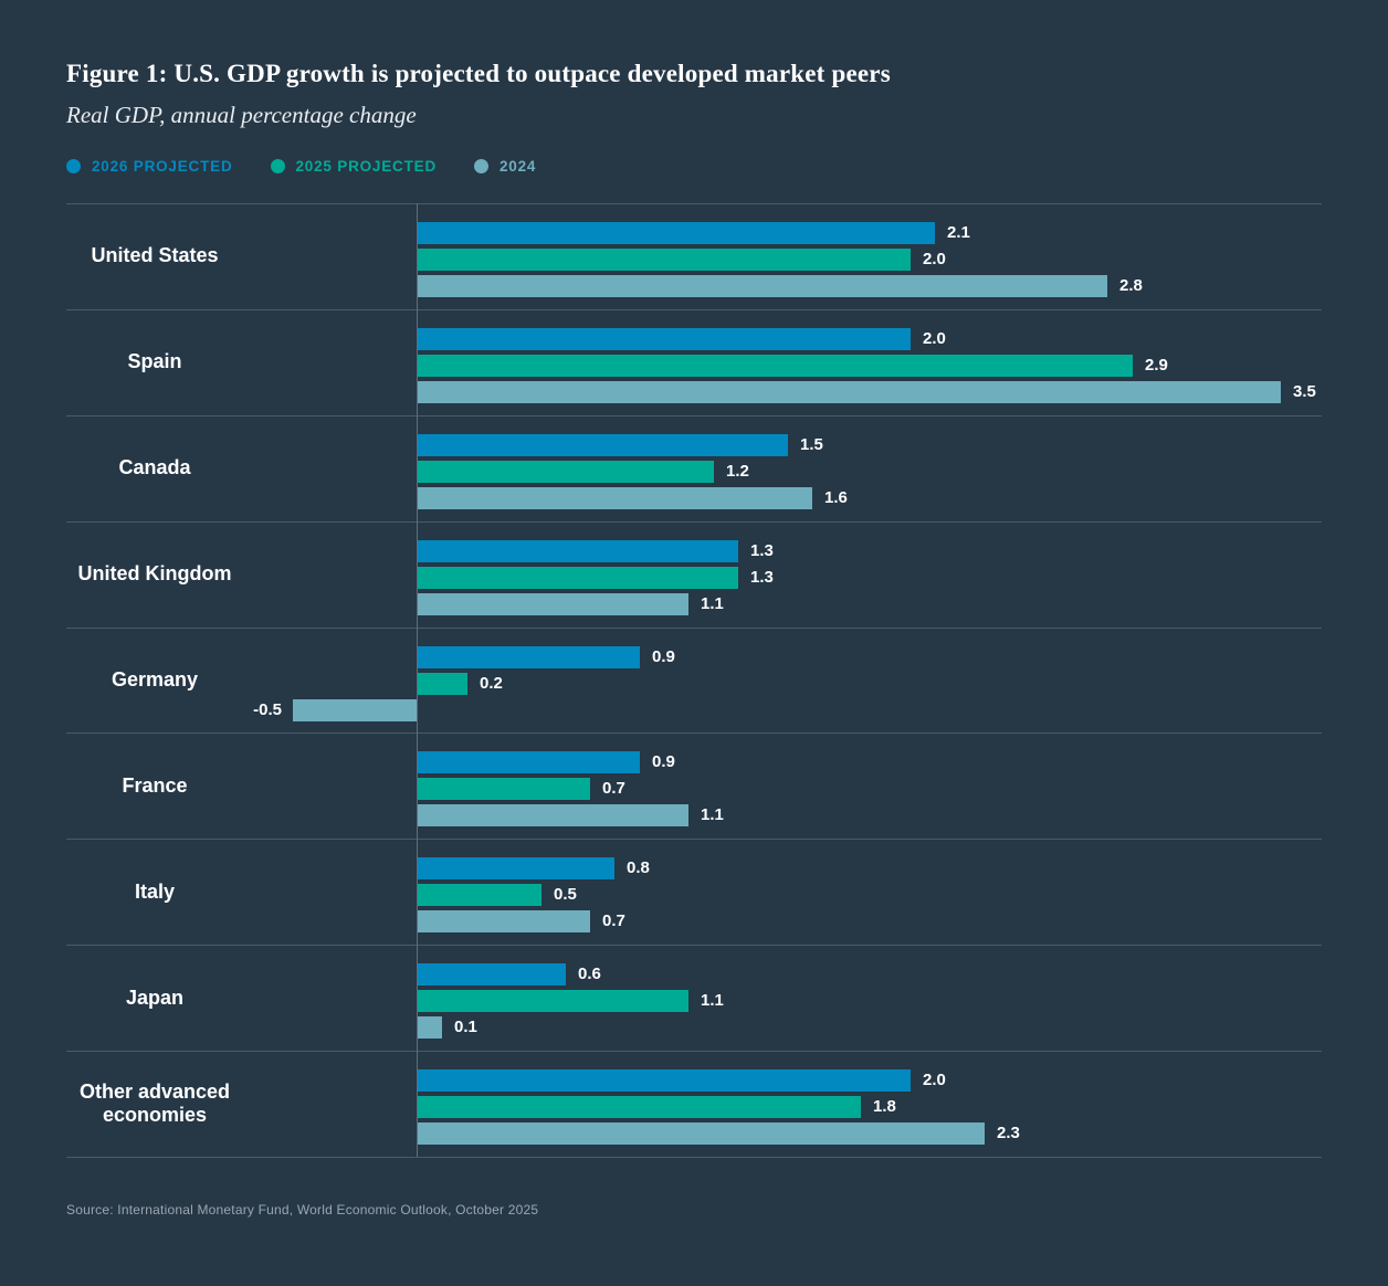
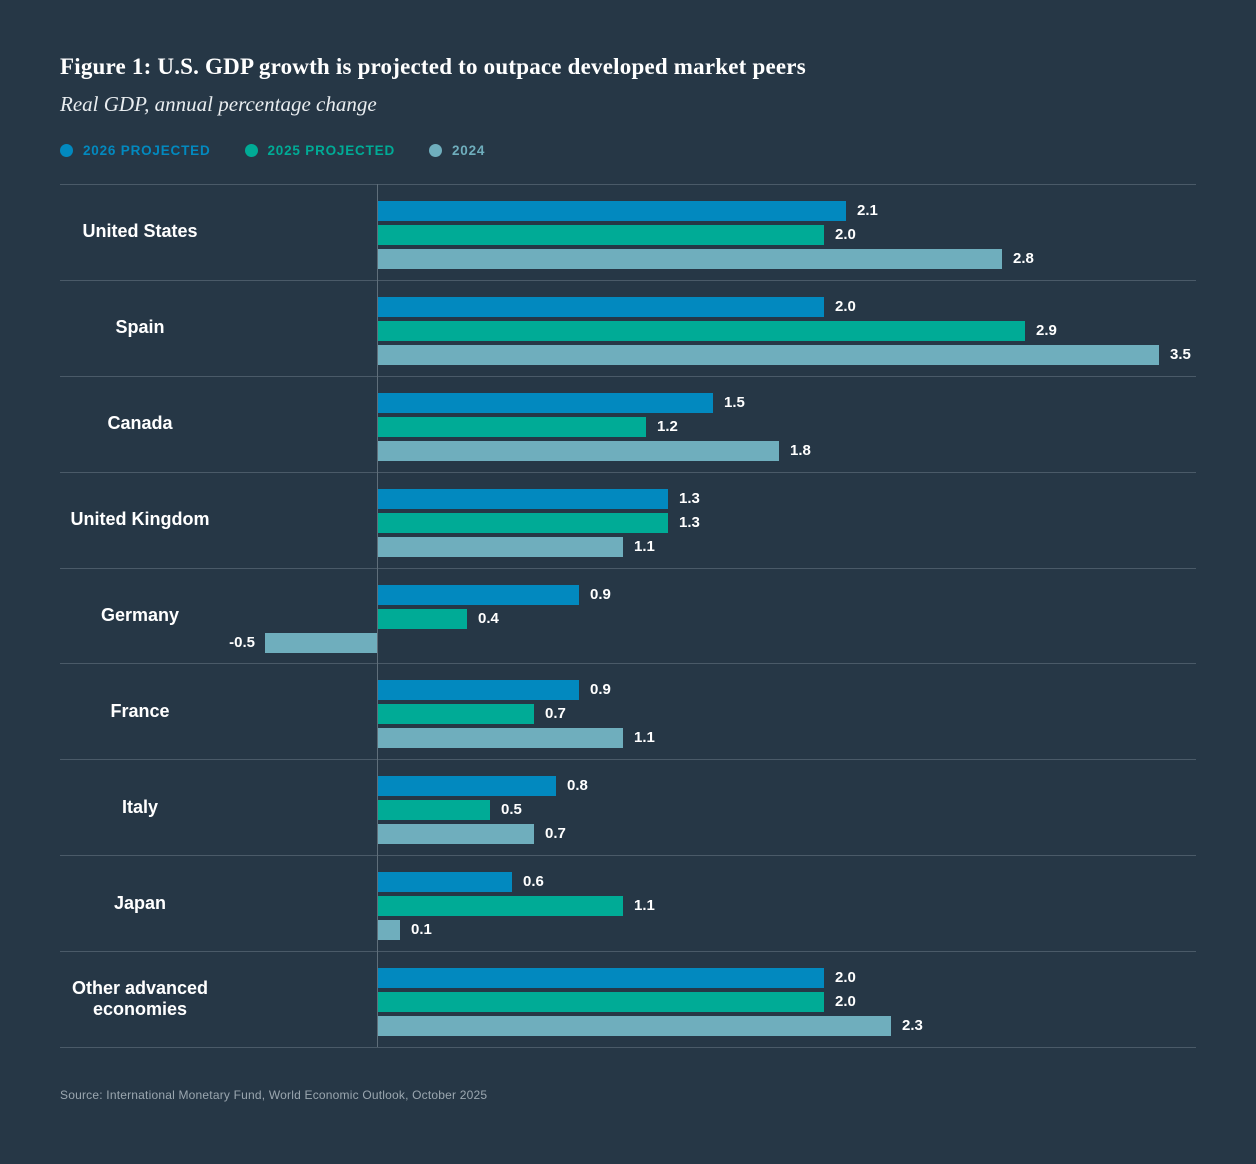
2024/Canada: 1.6 -> 1.8
2025 PROJECTED/Germany: 0.2 -> 0.4
2025 PROJECTED/Other advanced economies: 1.8 -> 2.0
